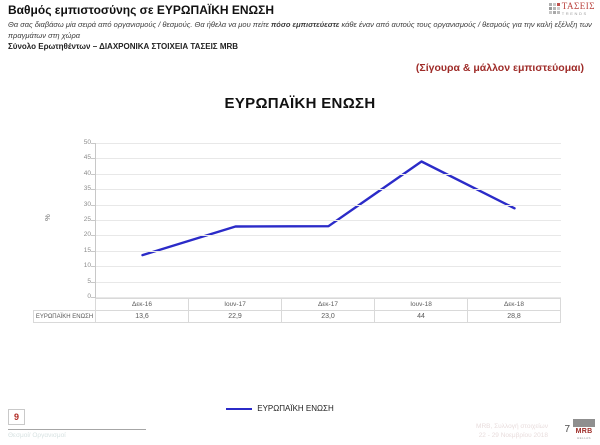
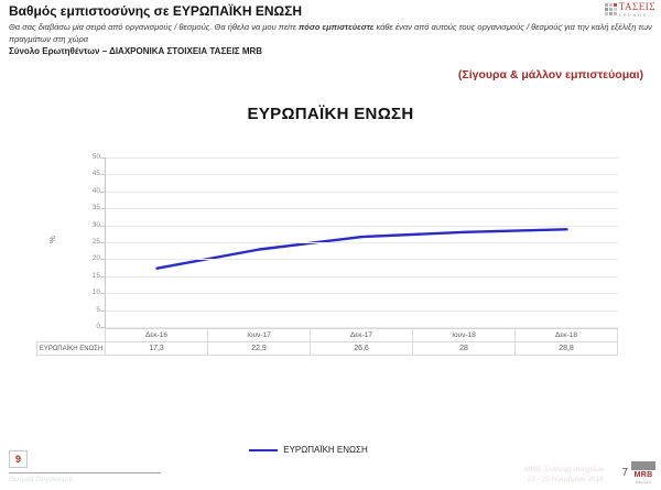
Δεκ-16: 13,6 -> 17,3
Δεκ-17: 23,0 -> 26,6
Ιουν-18: 44 -> 28
